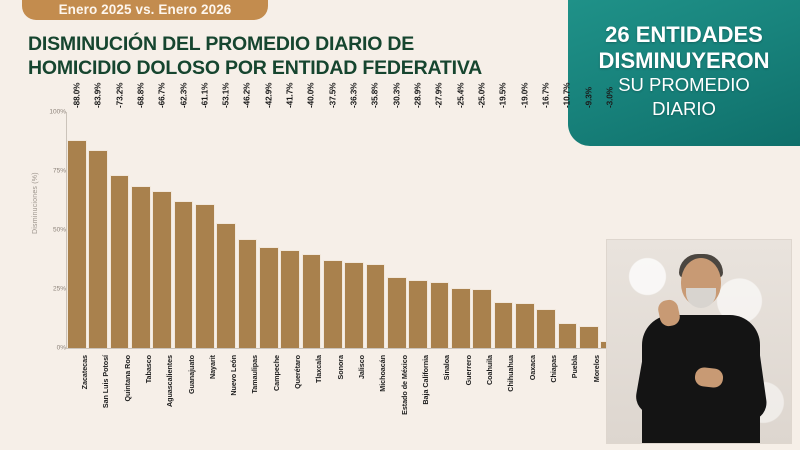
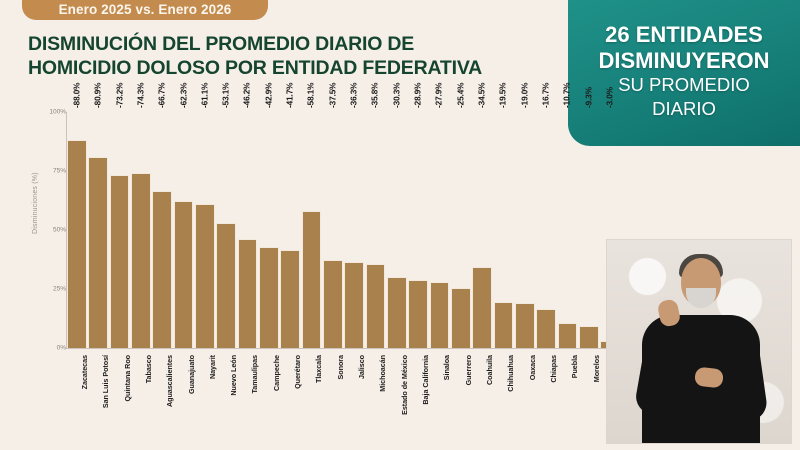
San Luis Potosí: -83.9% -> -80.9%
Tabasco: -68.8% -> -74.3%
Tlaxcala: -40.0% -> -58.1%
Coahuila: -25.0% -> -34.5%
